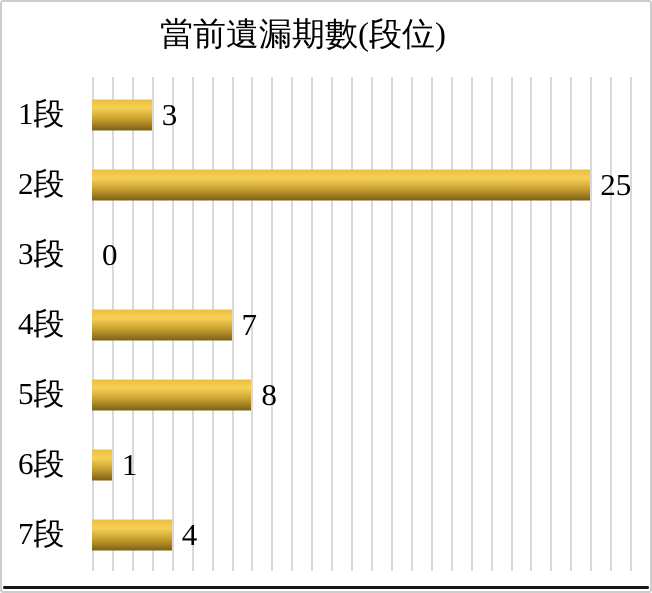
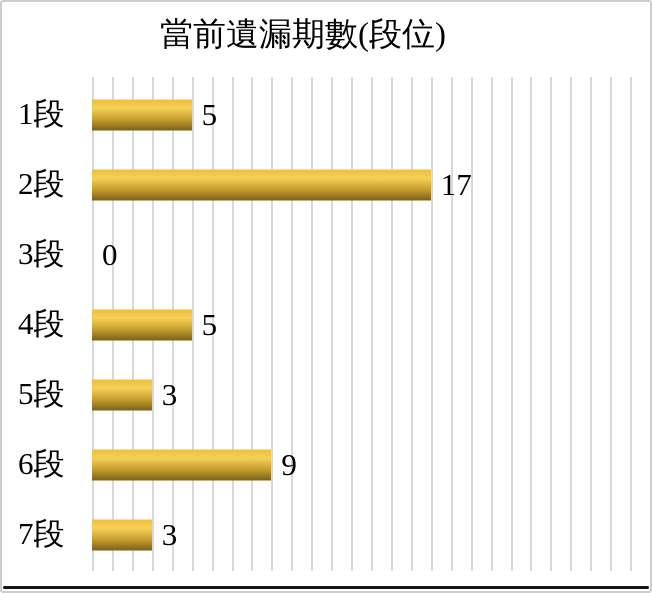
1段: 3 -> 5
2段: 25 -> 17
4段: 7 -> 5
5段: 8 -> 3
6段: 1 -> 9
7段: 4 -> 3
